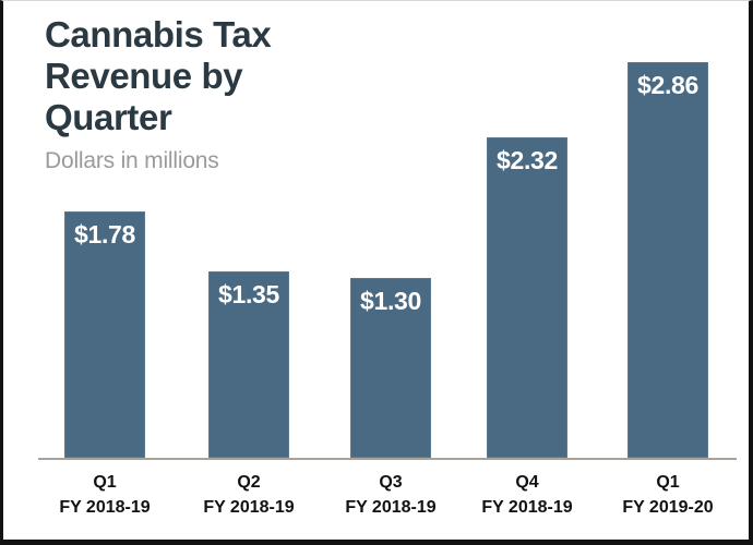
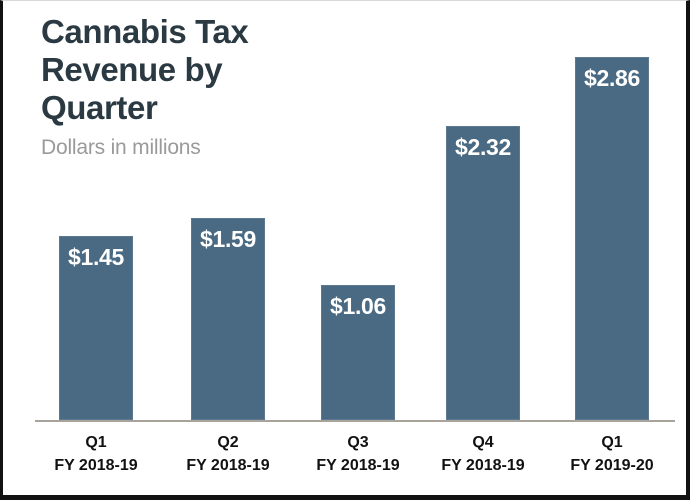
Q1 FY 2018-19: $1.78 -> $1.45
Q2 FY 2018-19: $1.35 -> $1.59
Q3 FY 2018-19: $1.30 -> $1.06
